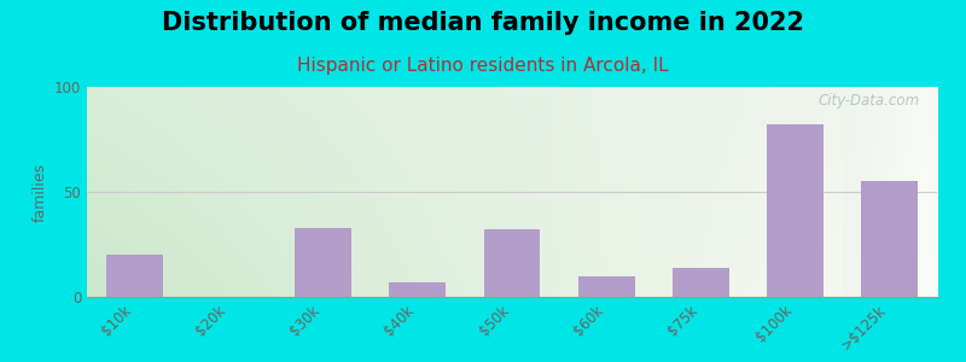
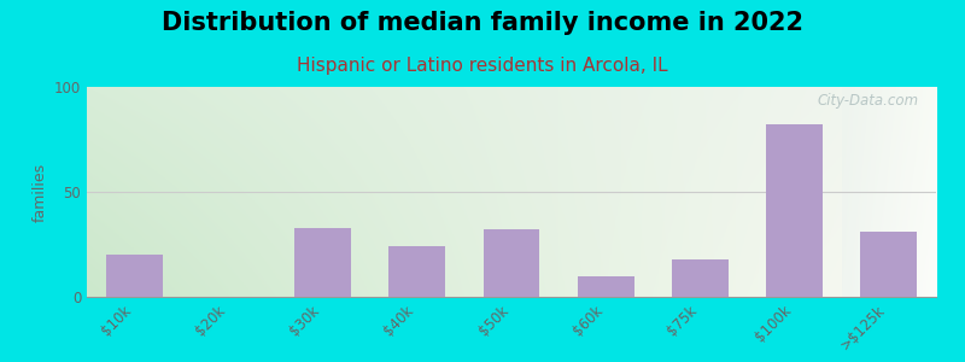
$40k: 7 -> 24
$75k: 14 -> 18
>$125k: 55 -> 31
